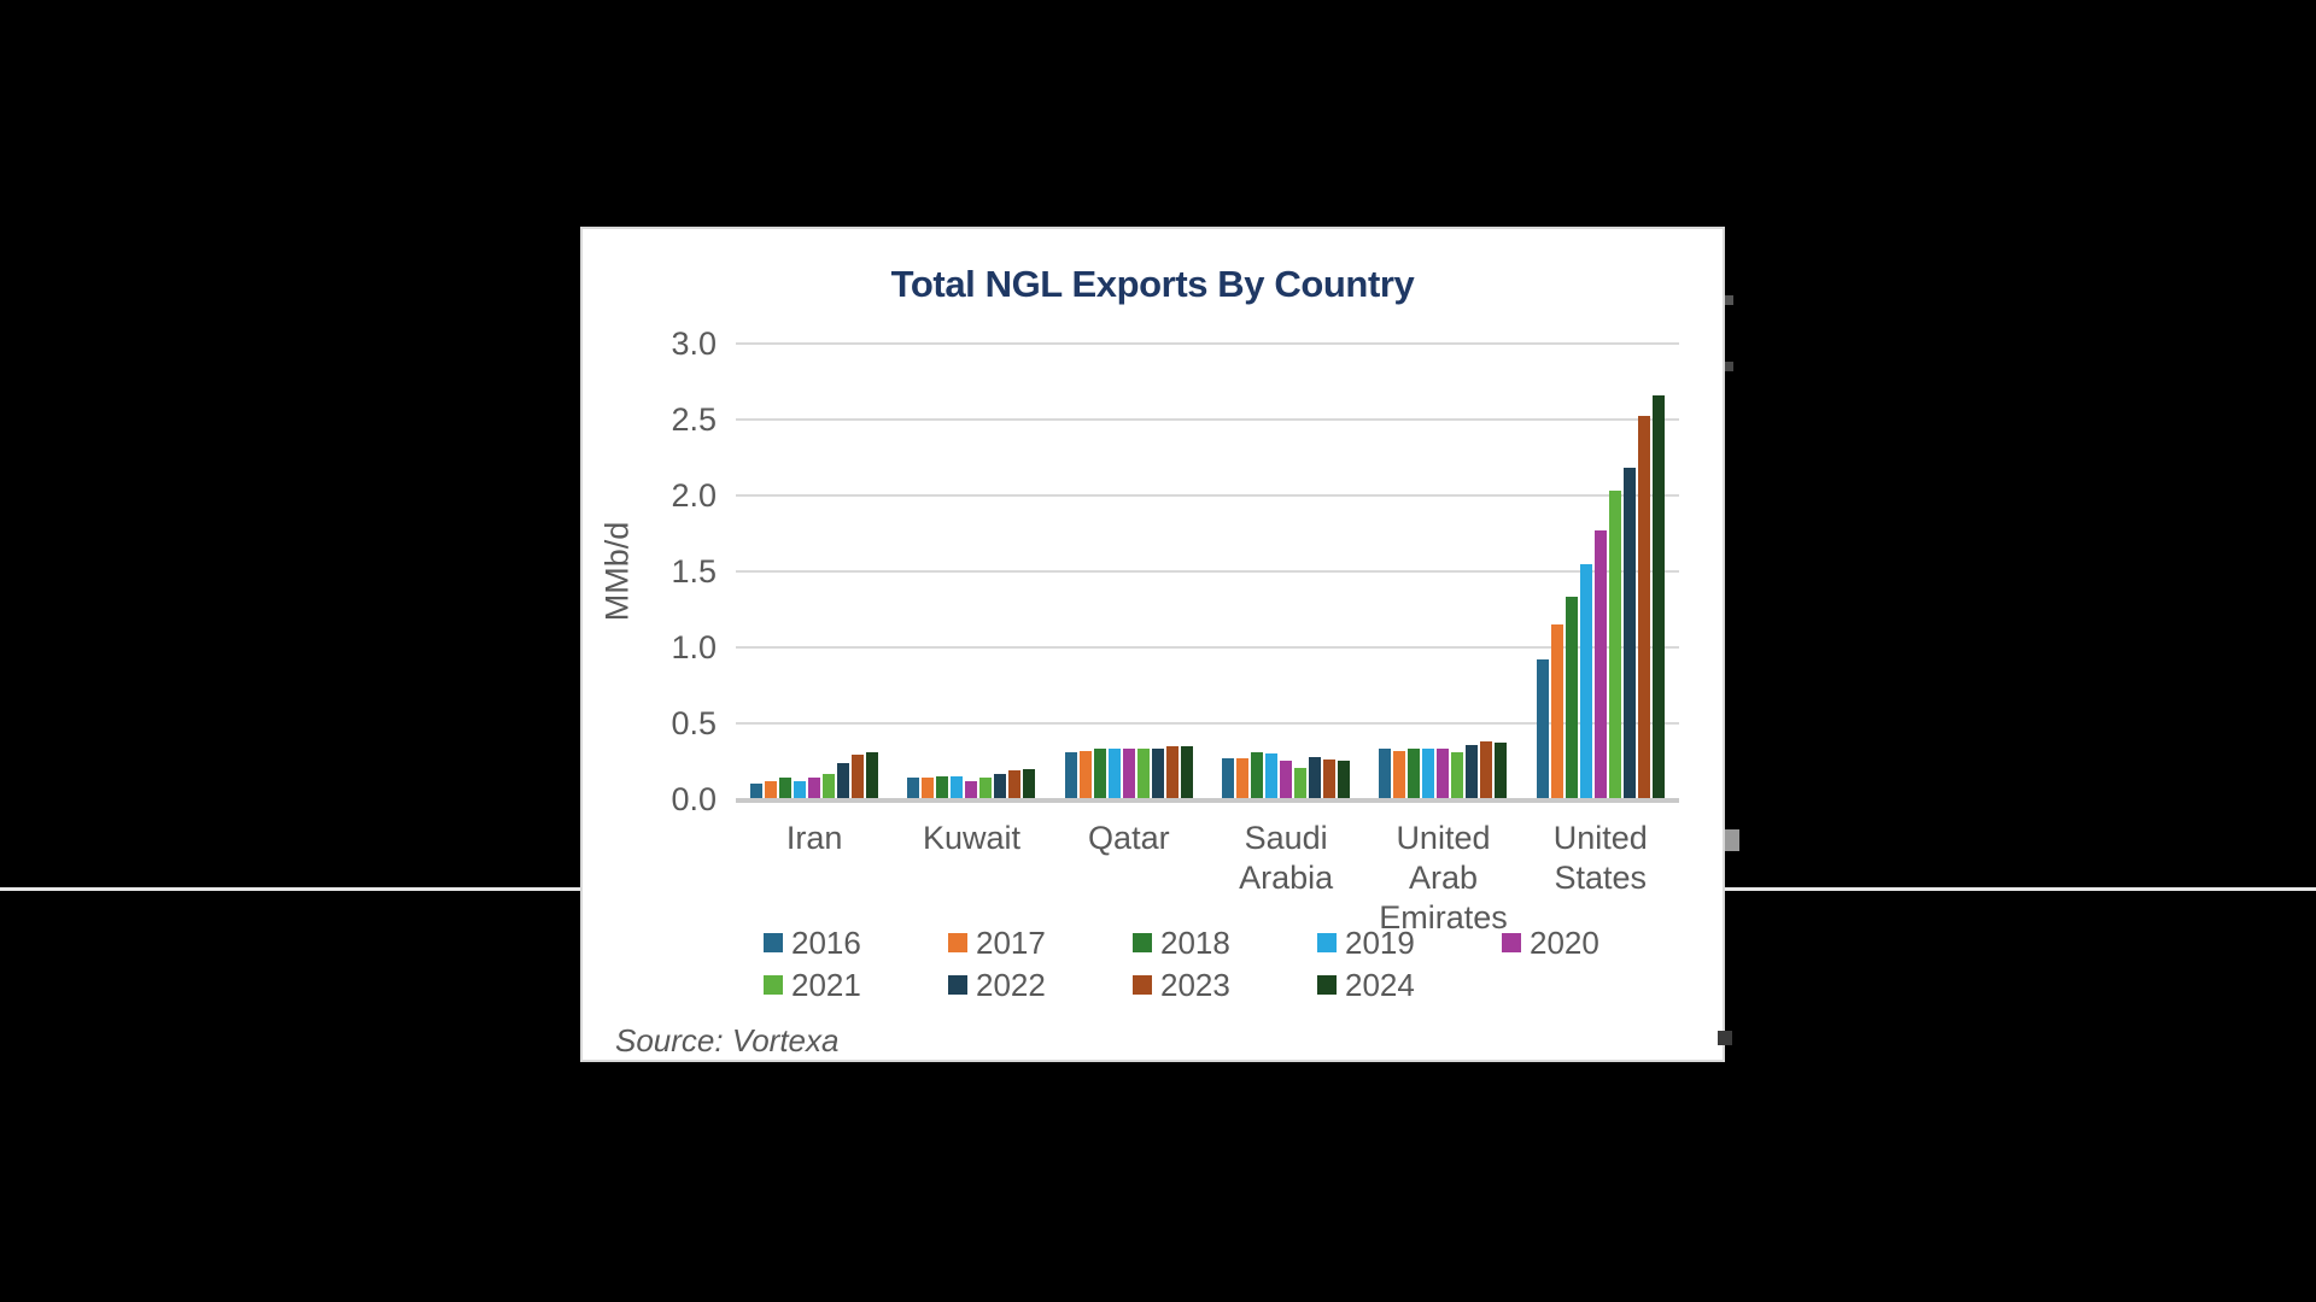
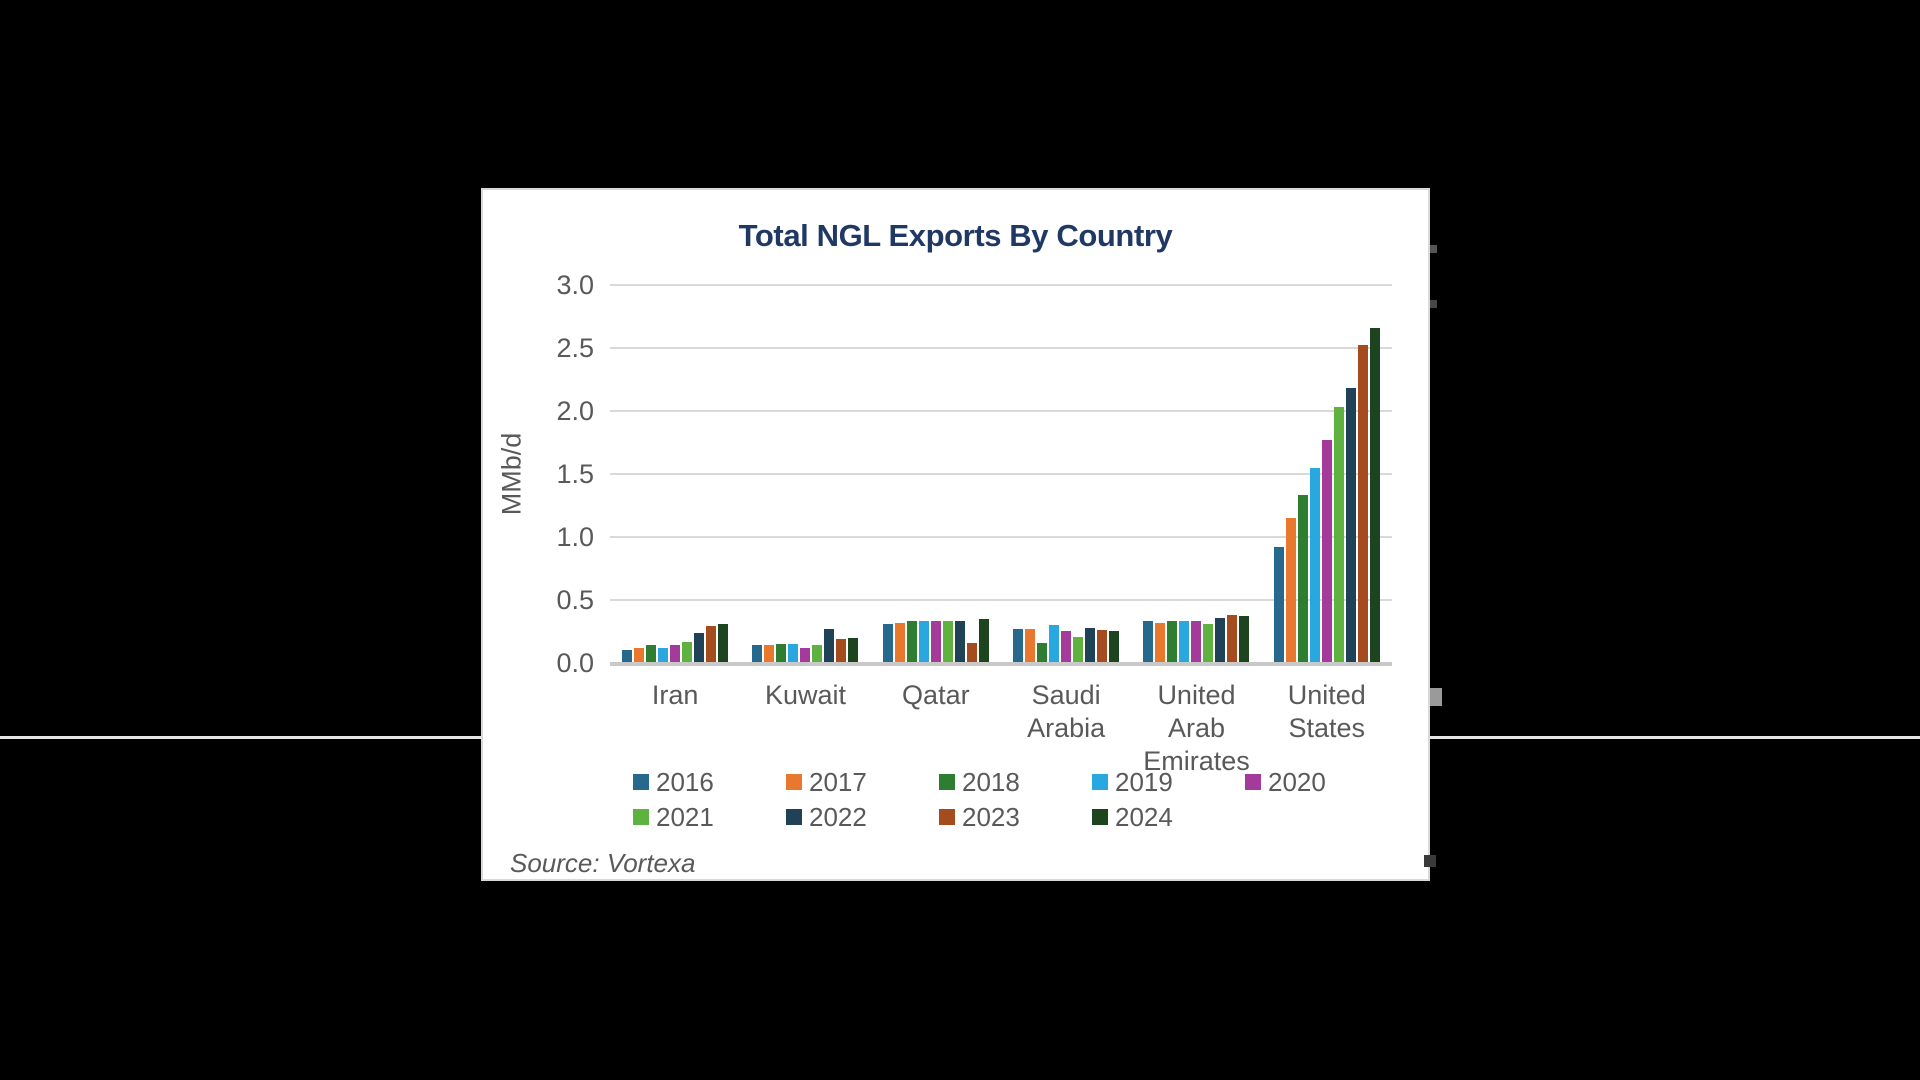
2022/Kuwait: 0.17 -> 0.27
2023/Qatar: 0.35 -> 0.16
2018/Saudi Arabia: 0.31 -> 0.16
